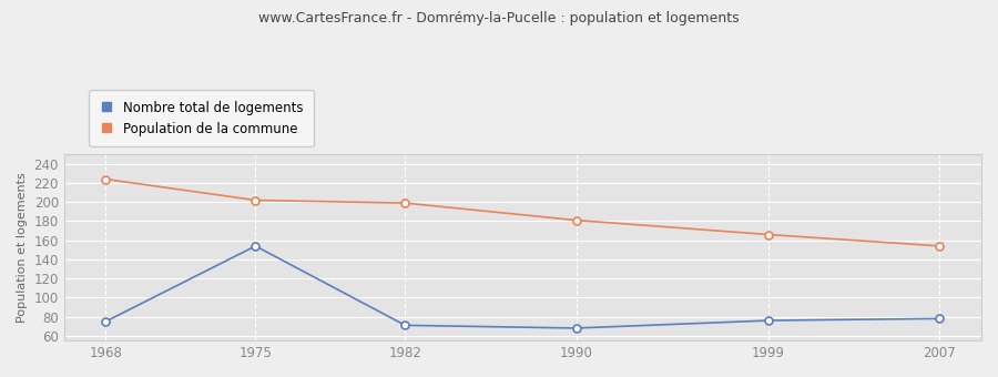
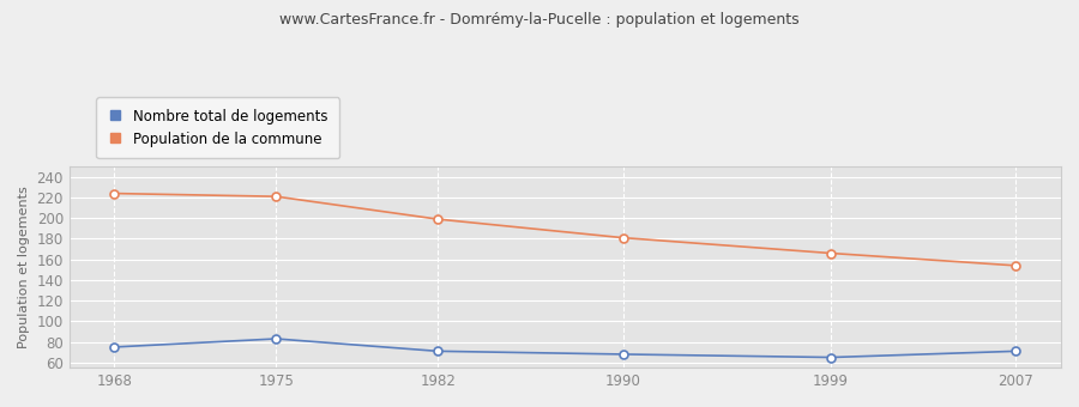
Nombre total de logements/1975: 154 -> 83
Population de la commune/1975: 202 -> 221
Nombre total de logements/1999: 76 -> 65
Nombre total de logements/2007: 78 -> 71
